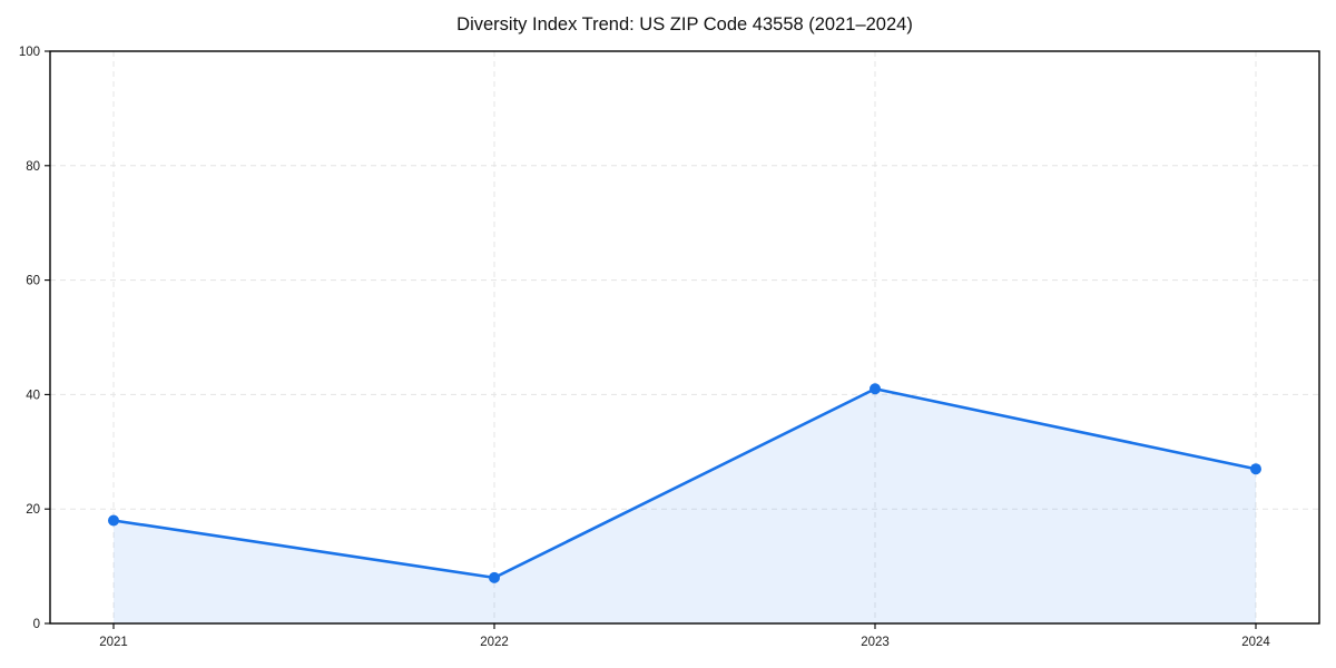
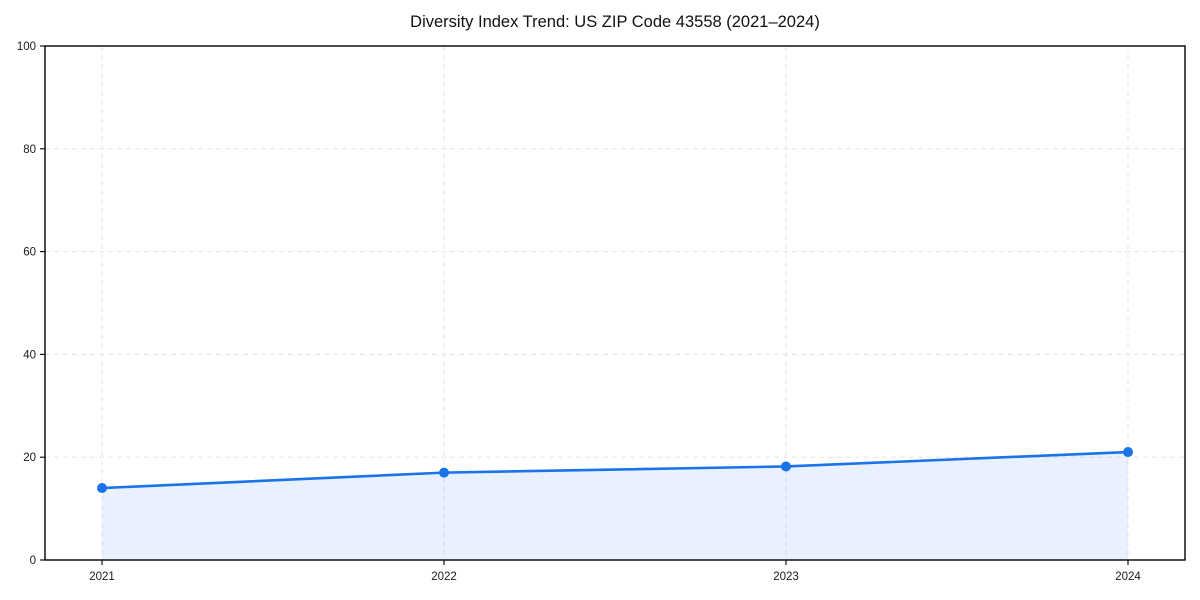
2021: 18 -> 14
2022: 8 -> 17
2023: 41 -> 18
2024: 27 -> 21
